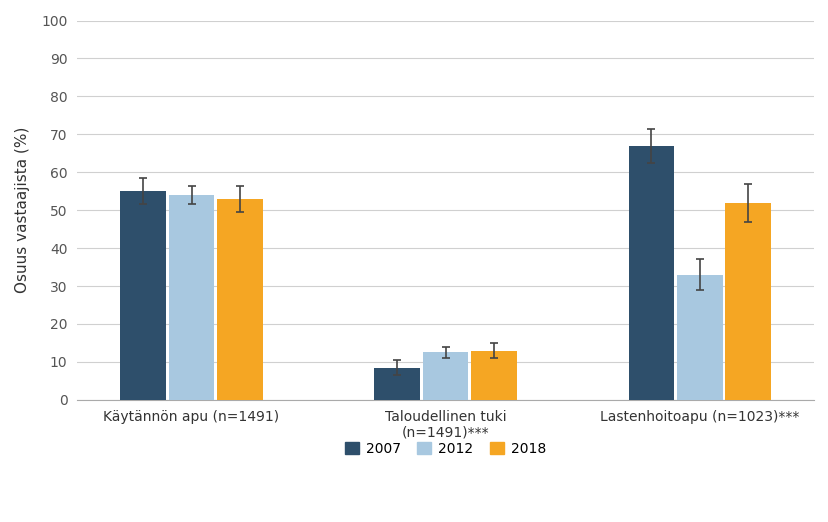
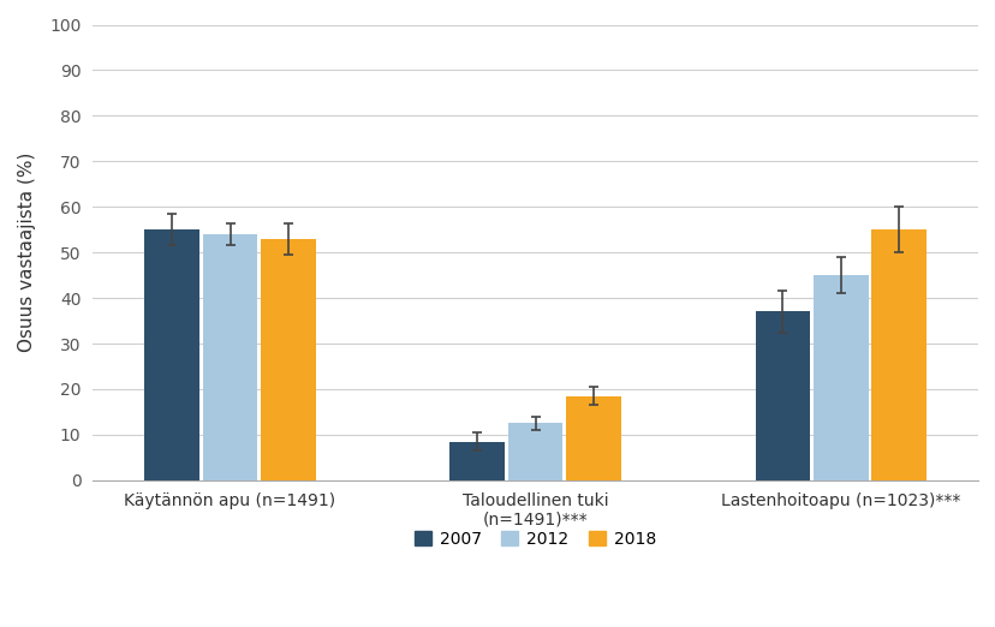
2018/Taloudellinen tuki (n=1491)***: 13.0 -> 18.5
2007/Lastenhoitoapu (n=1023)***: 67.0 -> 37.0
2012/Lastenhoitoapu (n=1023)***: 33.0 -> 45.0
2018/Lastenhoitoapu (n=1023)***: 52.0 -> 55.0
